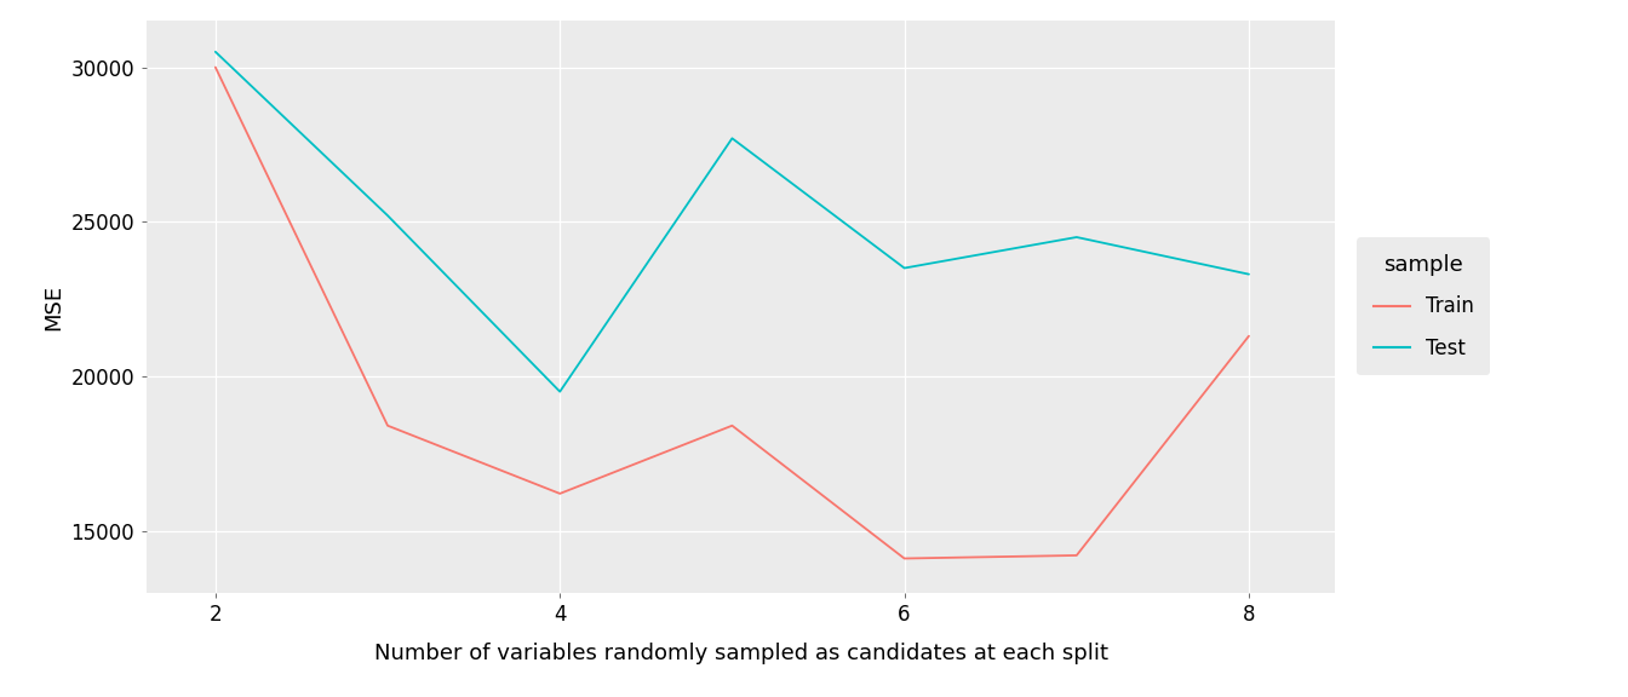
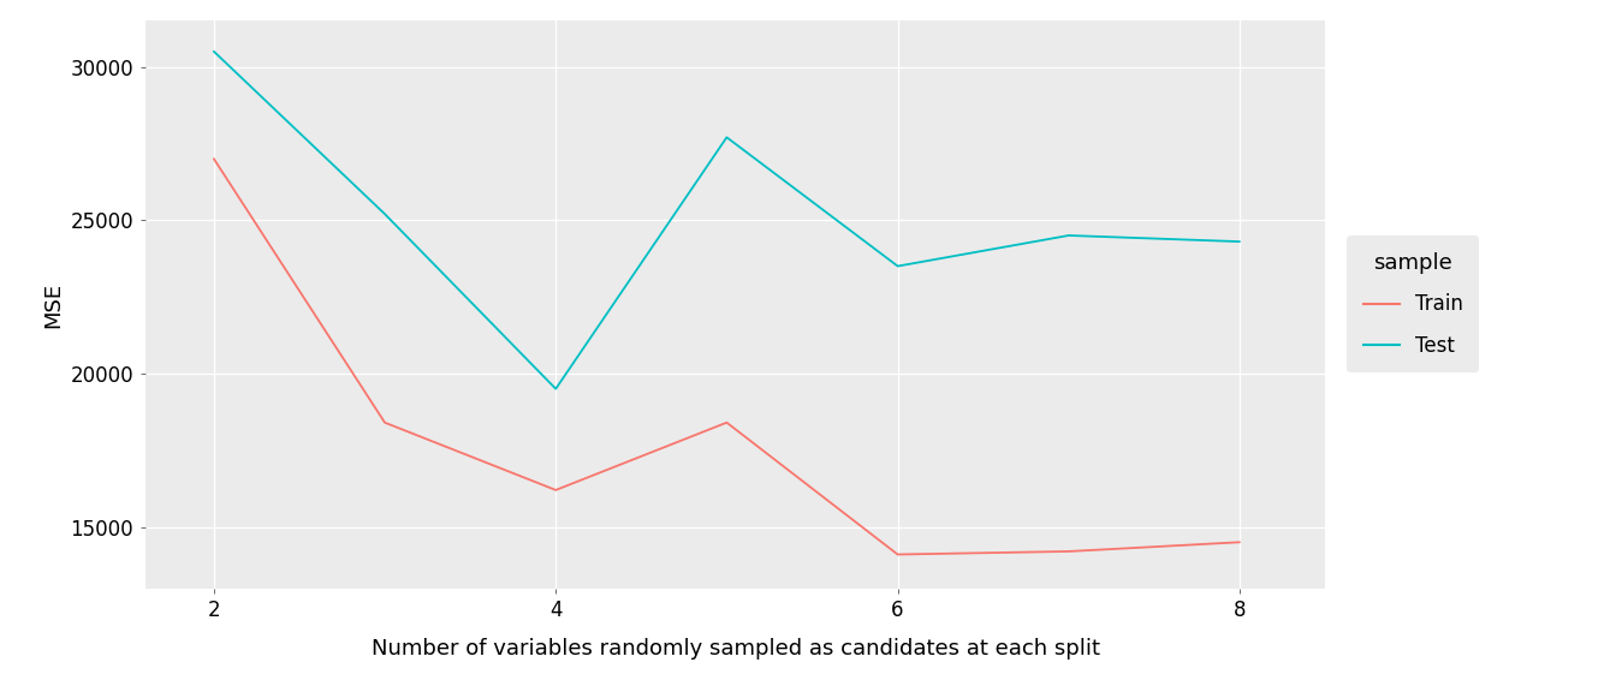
Train/2: 30000 -> 27000
Train/8: 21300 -> 14500
Test/8: 23300 -> 24300
